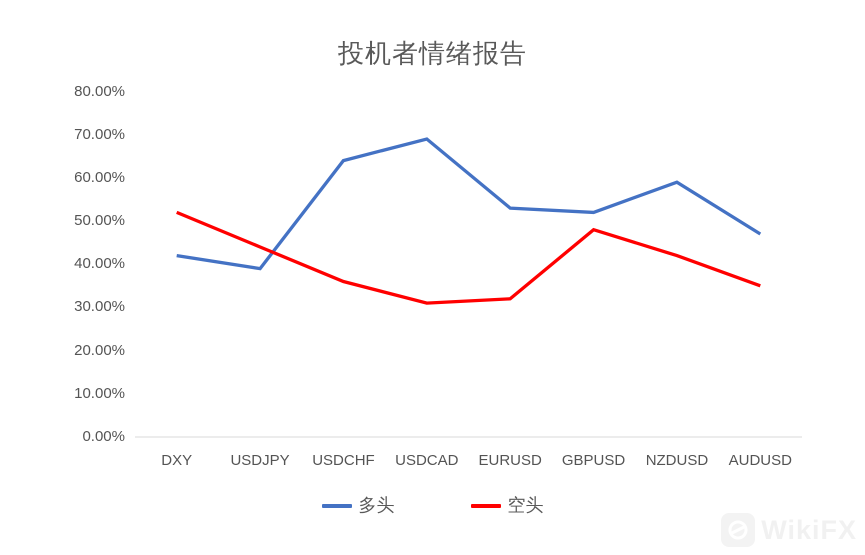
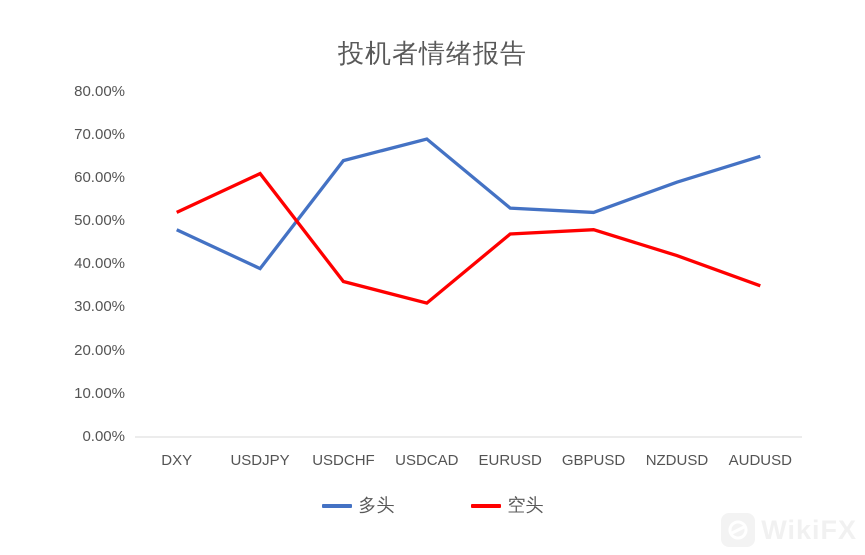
多头/DXY: 42% -> 48%
空头/USDJPY: 44% -> 61%
空头/EURUSD: 32% -> 47%
多头/AUDUSD: 47% -> 65%
